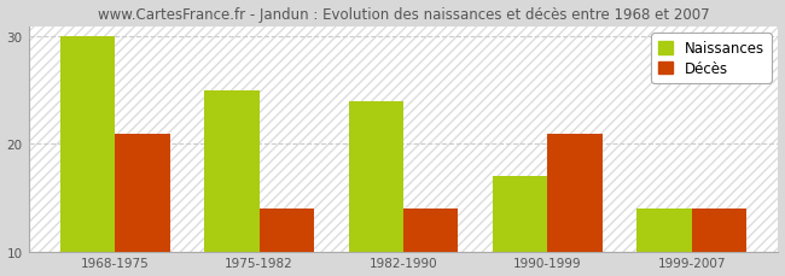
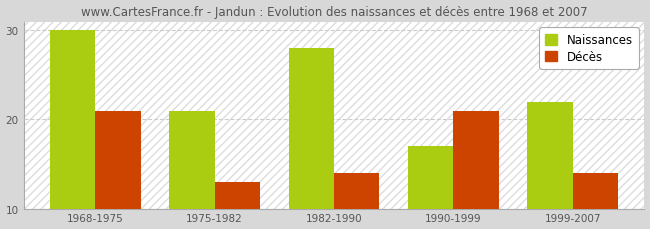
Naissances/1975-1982: 25 -> 21
Décès/1975-1982: 14 -> 13
Naissances/1982-1990: 24 -> 28
Naissances/1999-2007: 14 -> 22
